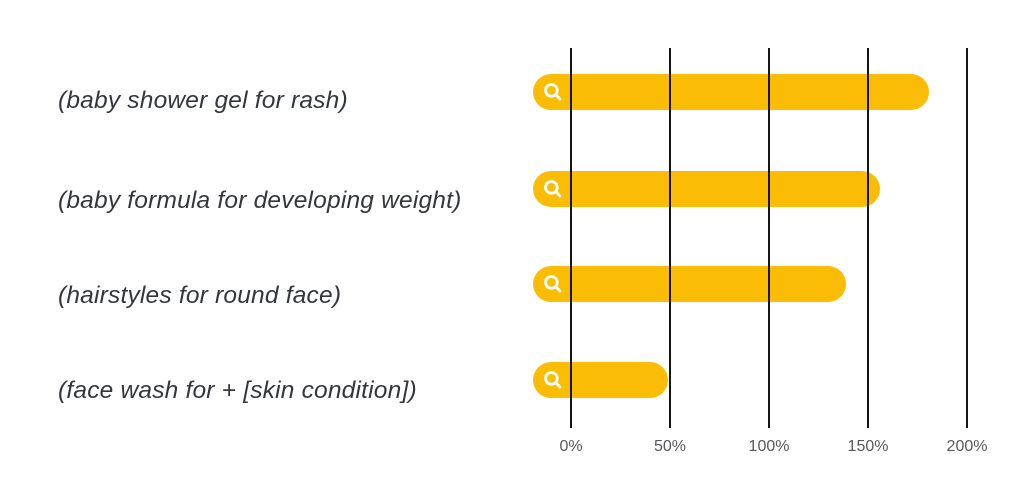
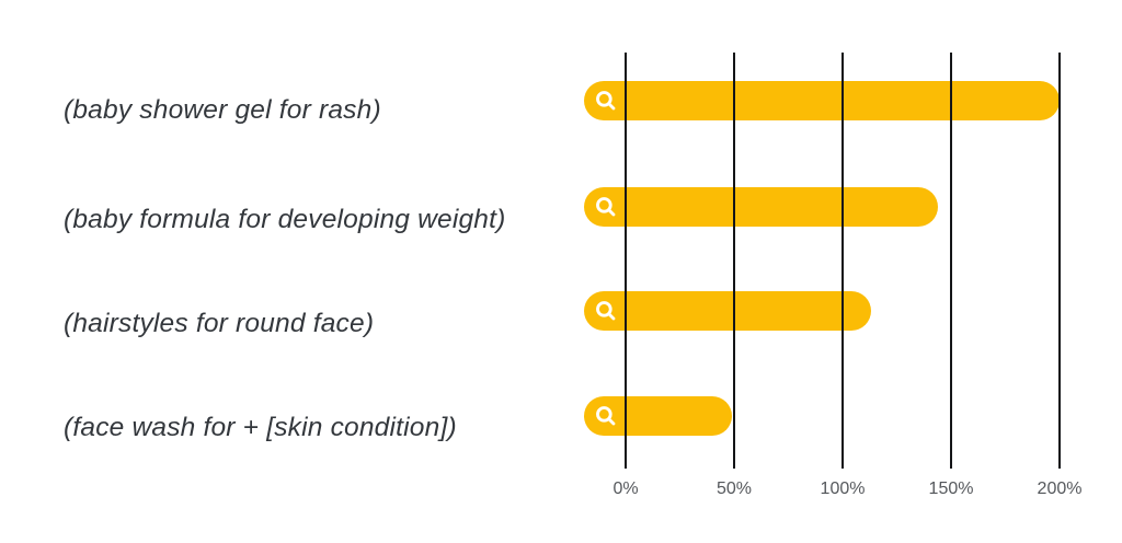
(baby shower gel for rash): 181% -> 200%
(baby formula for developing weight): 156% -> 144%
(hairstyles for round face): 139% -> 113%
